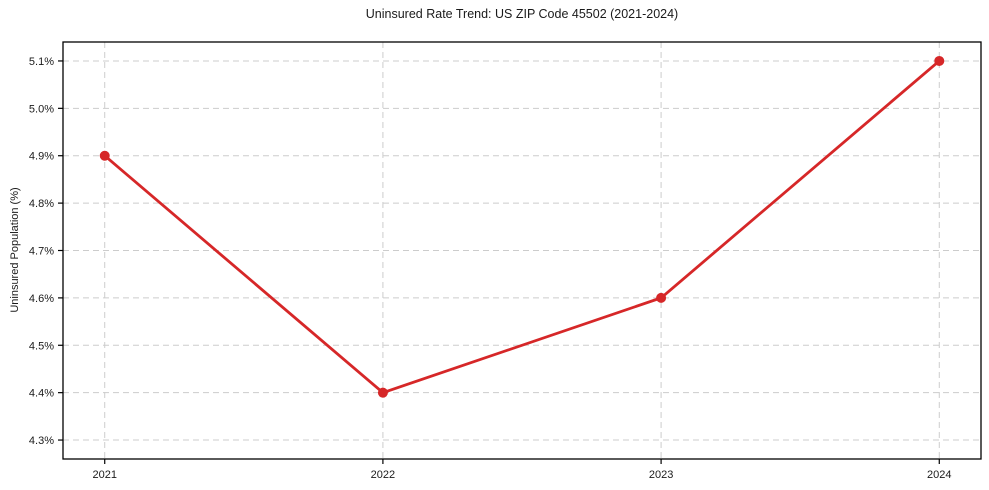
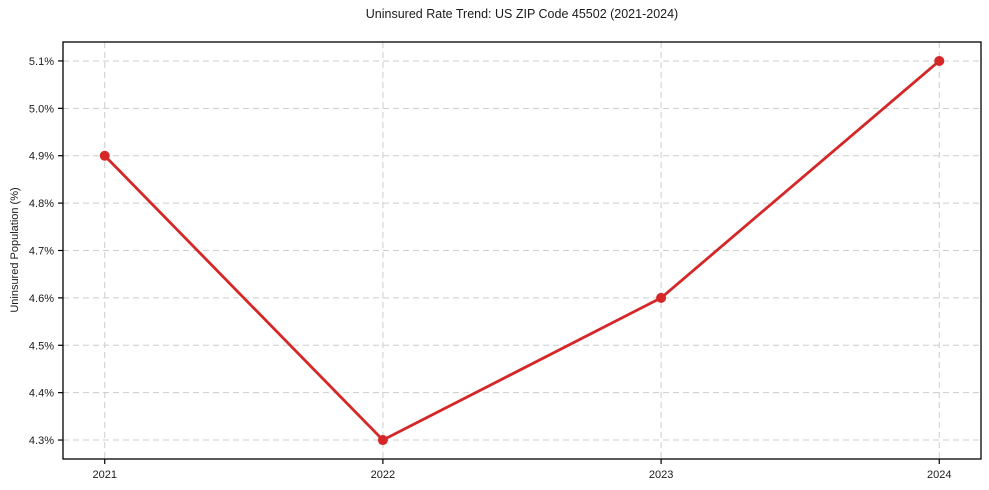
2022: 4.4% -> 4.3%
